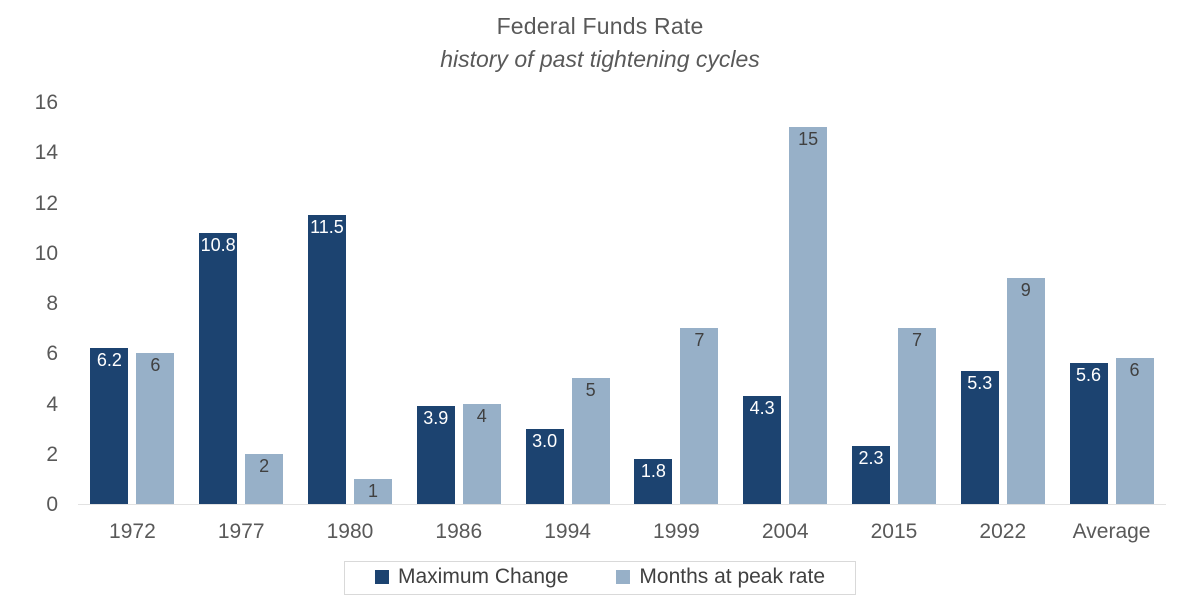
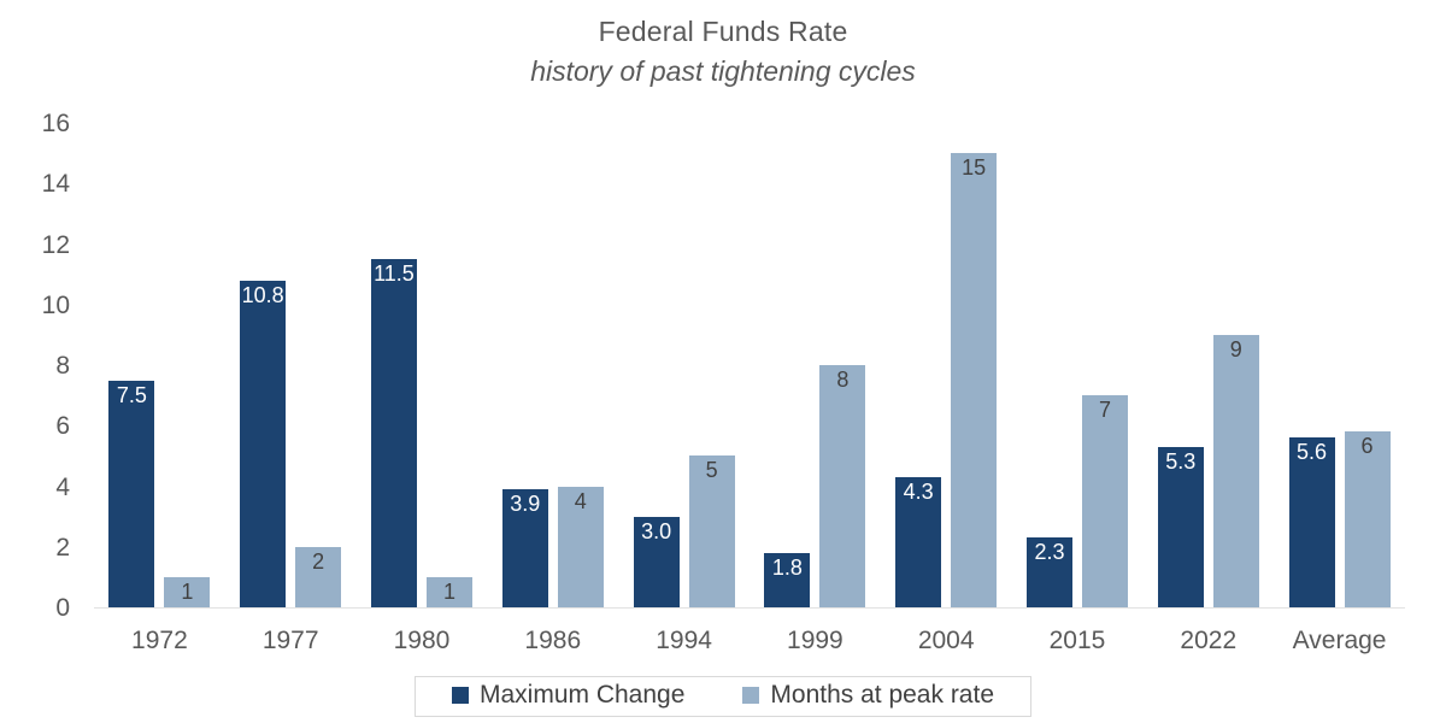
Maximum Change/1972: 6.2 -> 7.5
Months at peak rate/1972: 6 -> 1
Months at peak rate/1999: 7 -> 8
